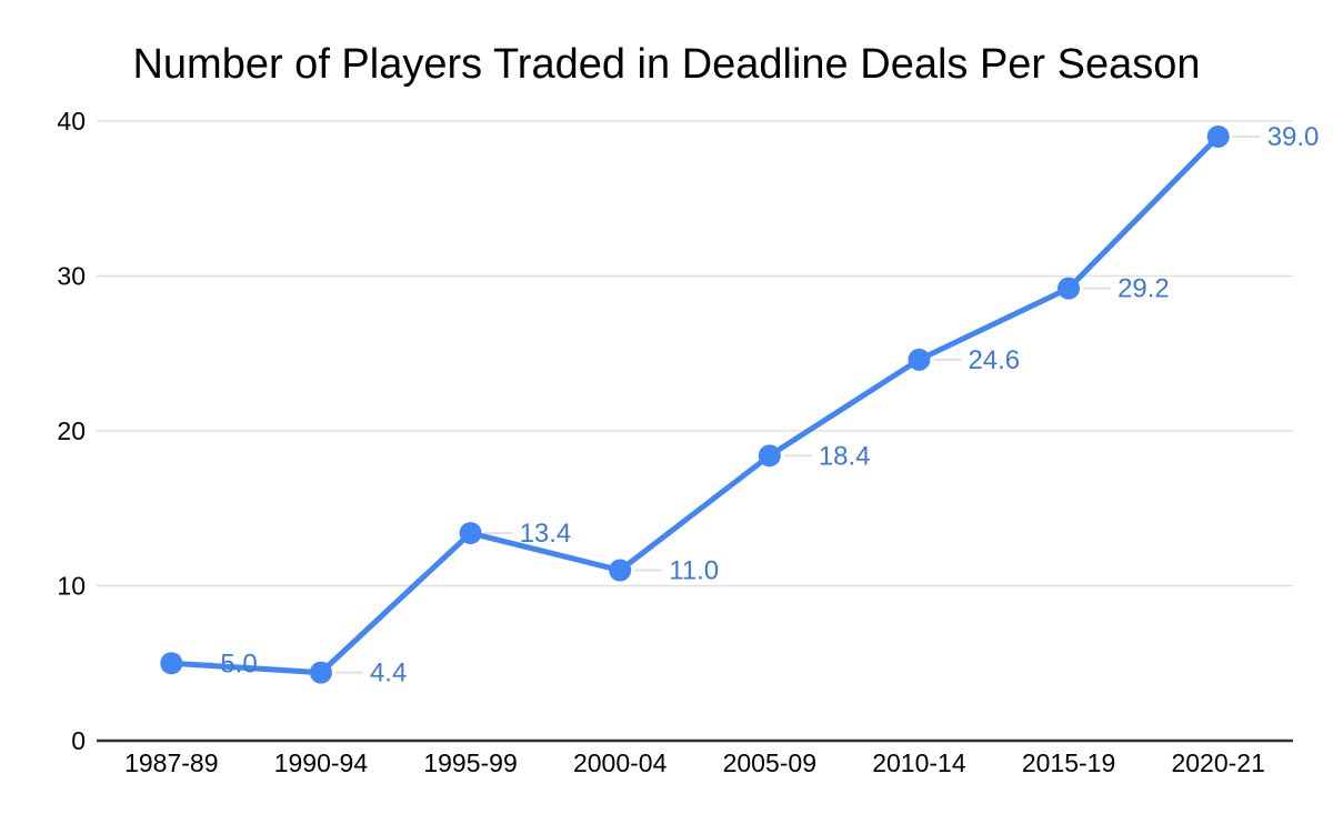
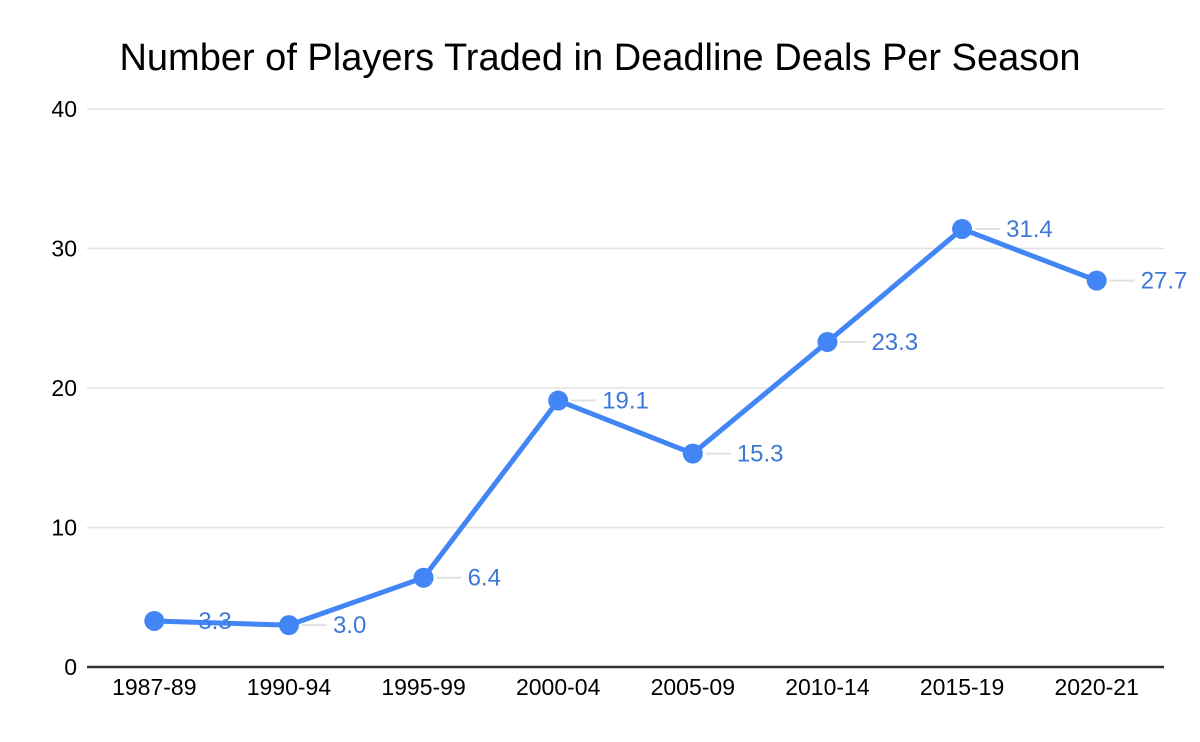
1987-89: 5.0 -> 3.3
1990-94: 4.4 -> 3.0
1995-99: 13.4 -> 6.4
2000-04: 11.0 -> 19.1
2005-09: 18.4 -> 15.3
2010-14: 24.6 -> 23.3
2015-19: 29.2 -> 31.4
2020-21: 39.0 -> 27.7
